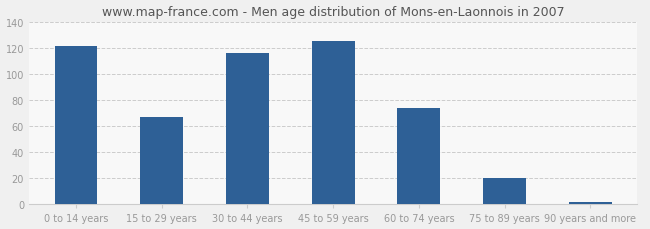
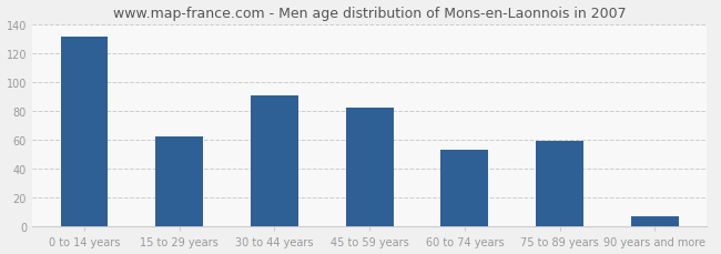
0 to 14 years: 121 -> 131
15 to 29 years: 67 -> 62
30 to 44 years: 116 -> 91
45 to 59 years: 125 -> 82
60 to 74 years: 74 -> 53
75 to 89 years: 20 -> 59
90 years and more: 2 -> 7
